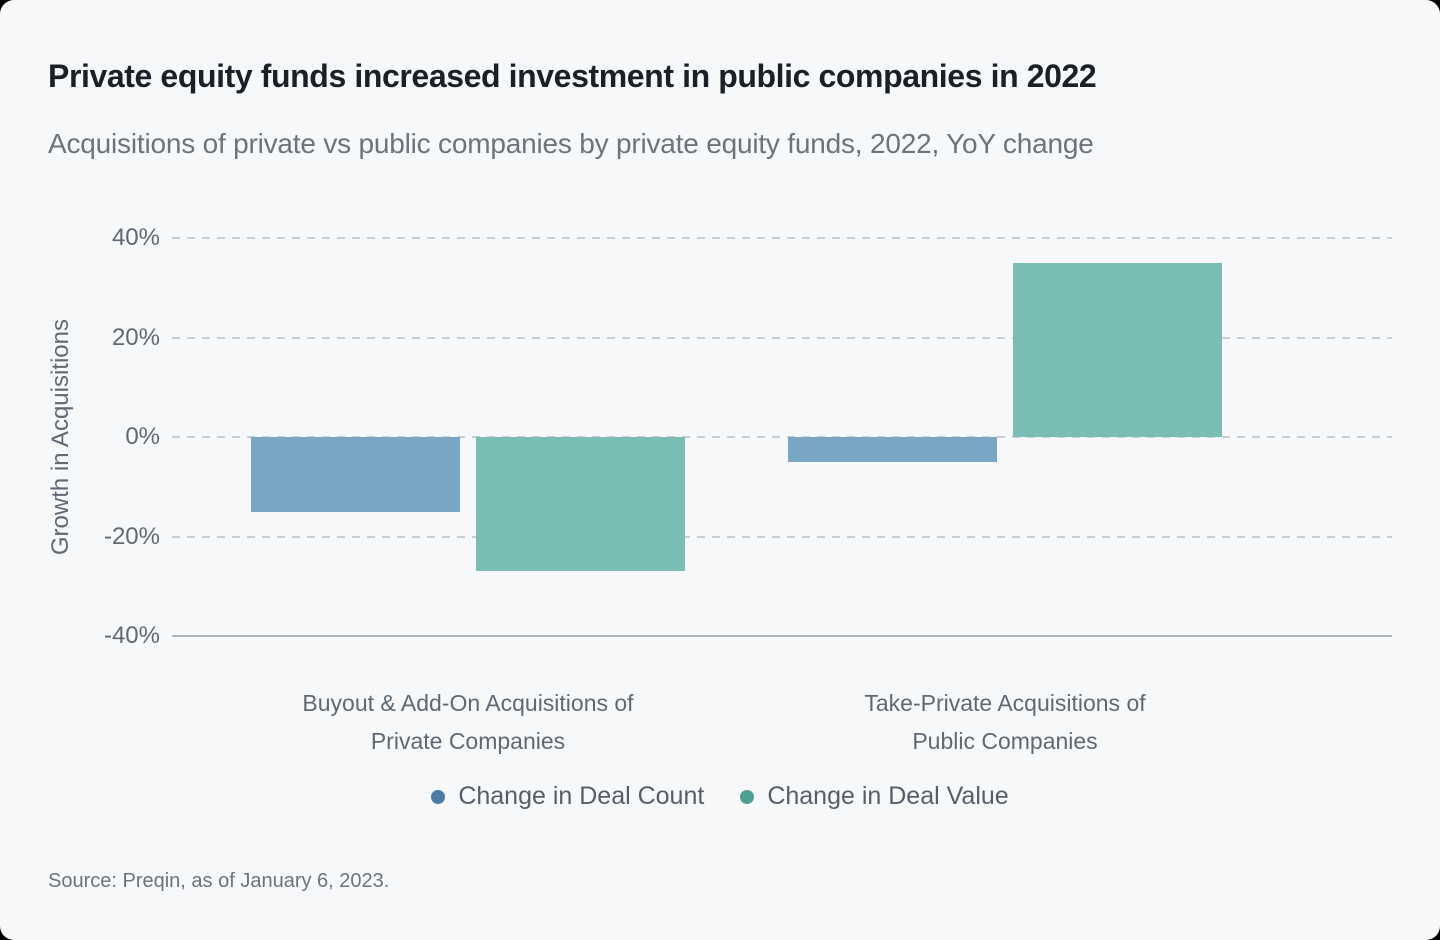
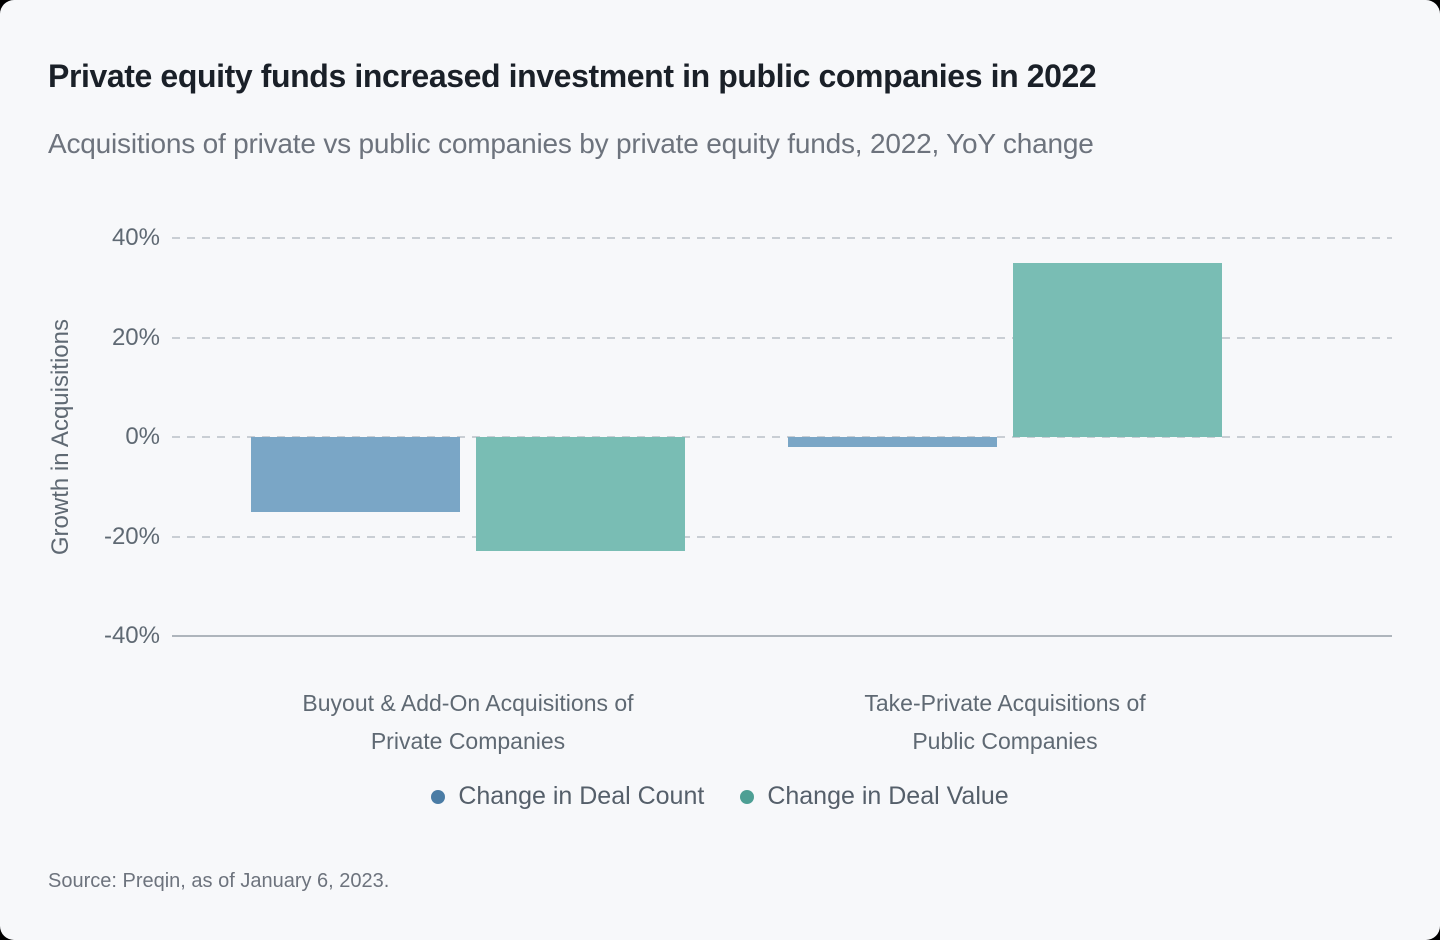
Change in Deal Value/Buyout & Add-On Acquisitions of Private Companies: -27% -> -23%
Change in Deal Count/Take-Private Acquisitions of Public Companies: -5% -> -2%
